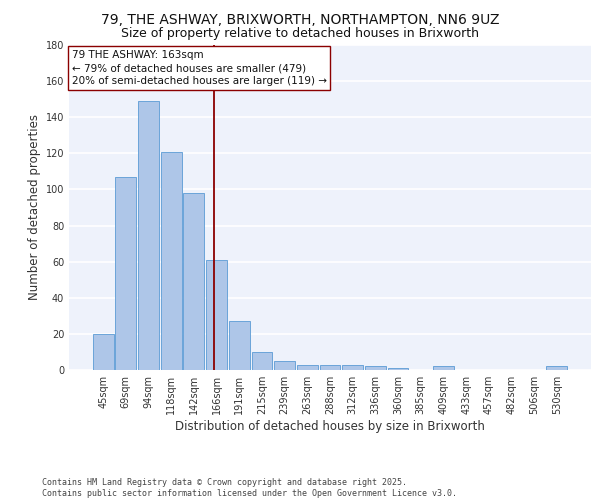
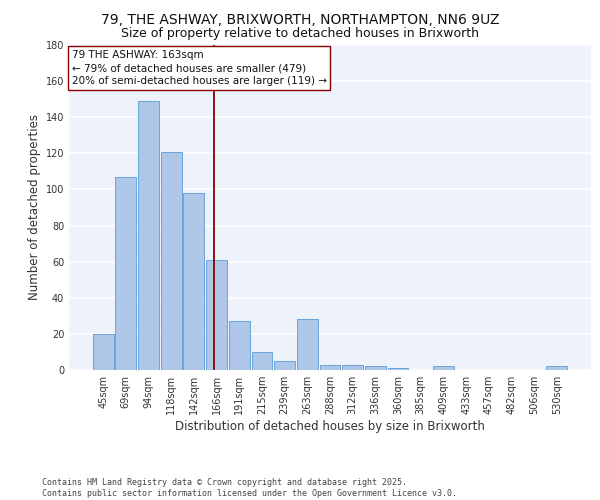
263sqm: 3 -> 28
